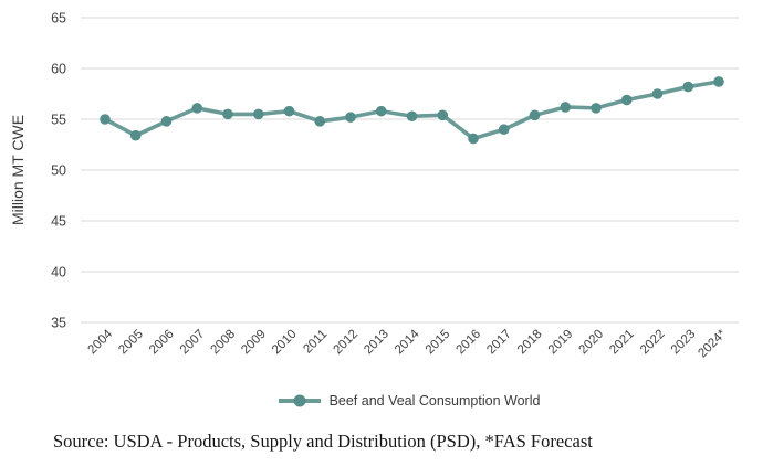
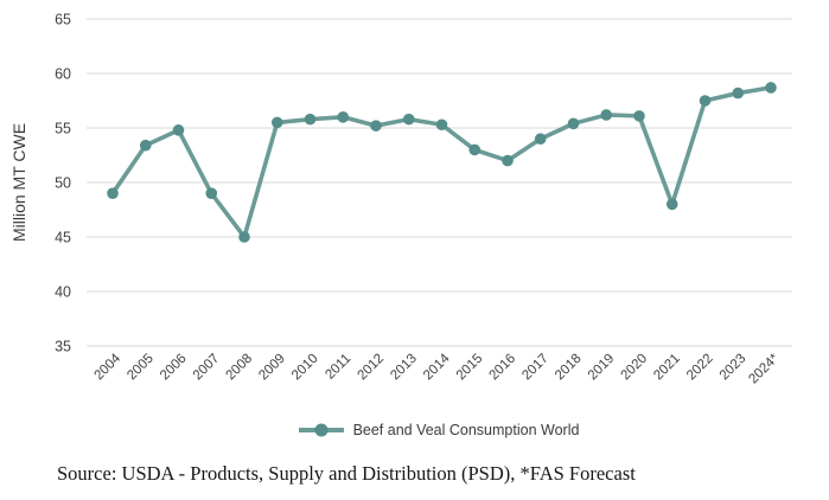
2004: 55 -> 49
2007: 56 -> 49
2008: 56 -> 45
2011: 55 -> 56
2015: 55 -> 53
2016: 53 -> 52
2021: 57 -> 48
